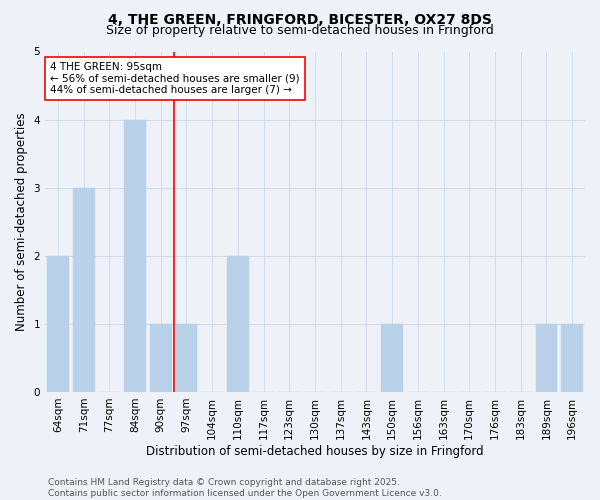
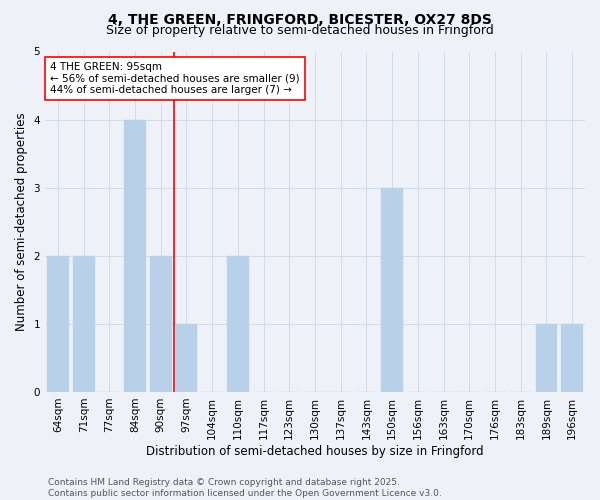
71sqm: 3 -> 2
90sqm: 1 -> 2
150sqm: 1 -> 3
